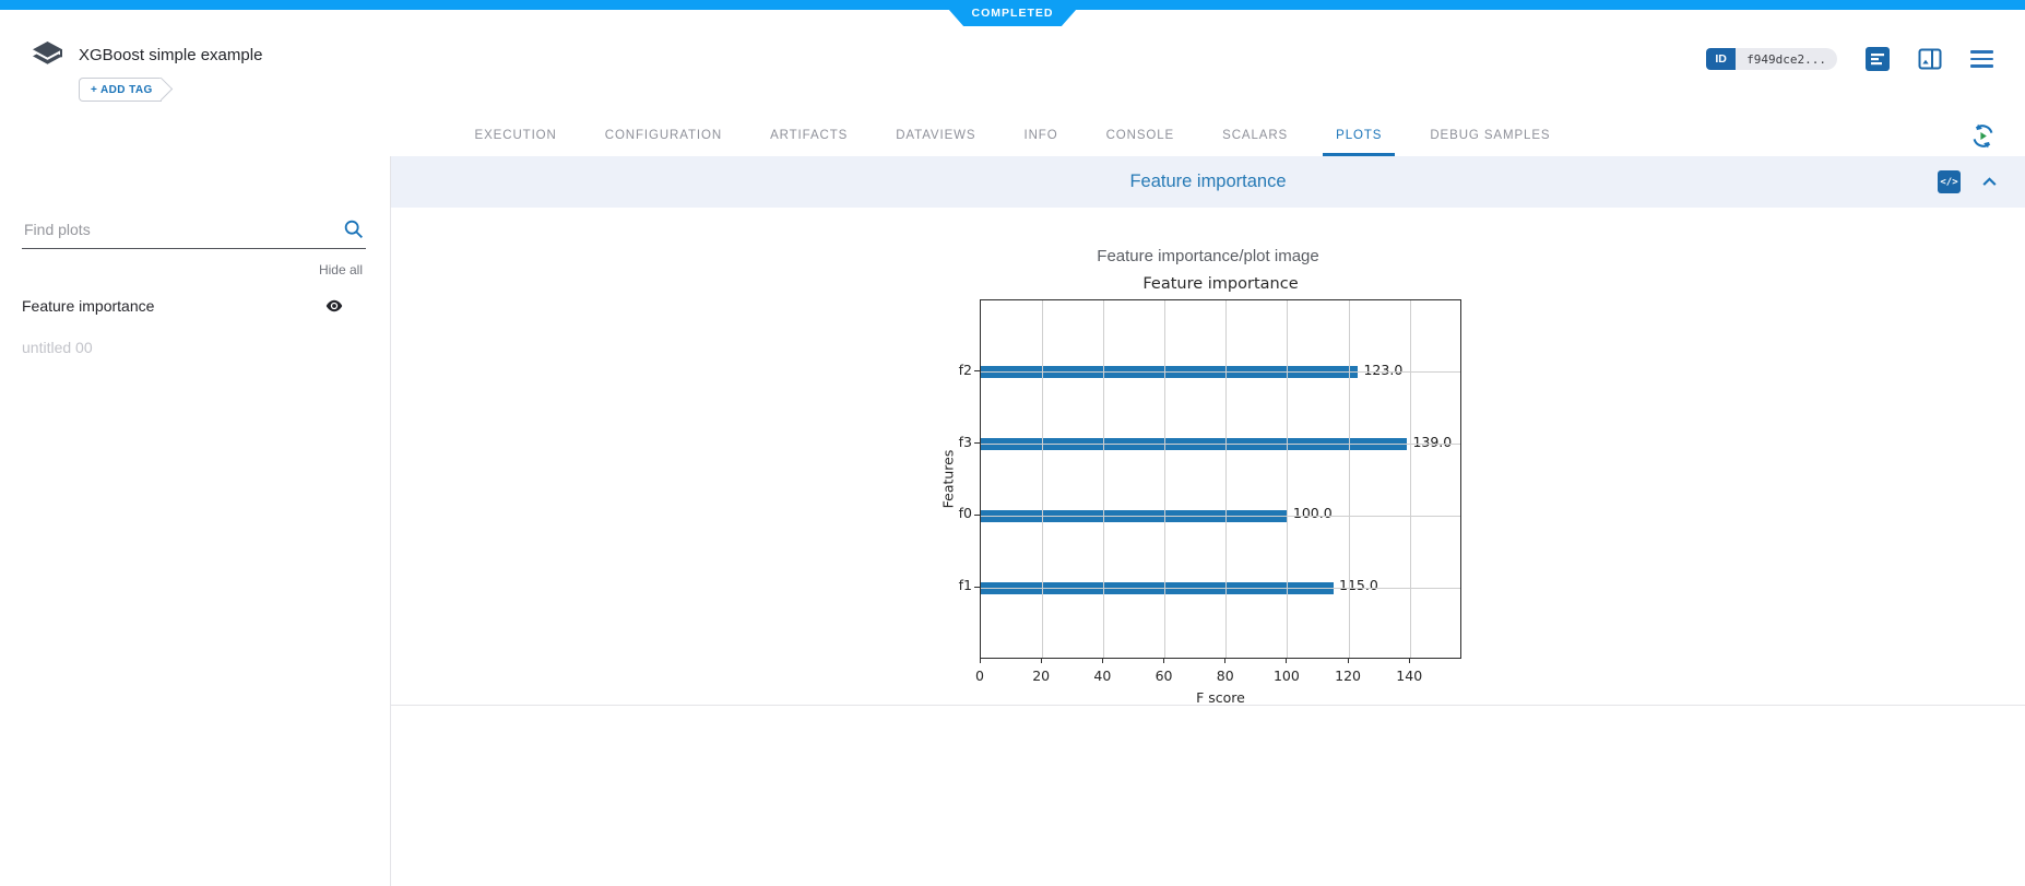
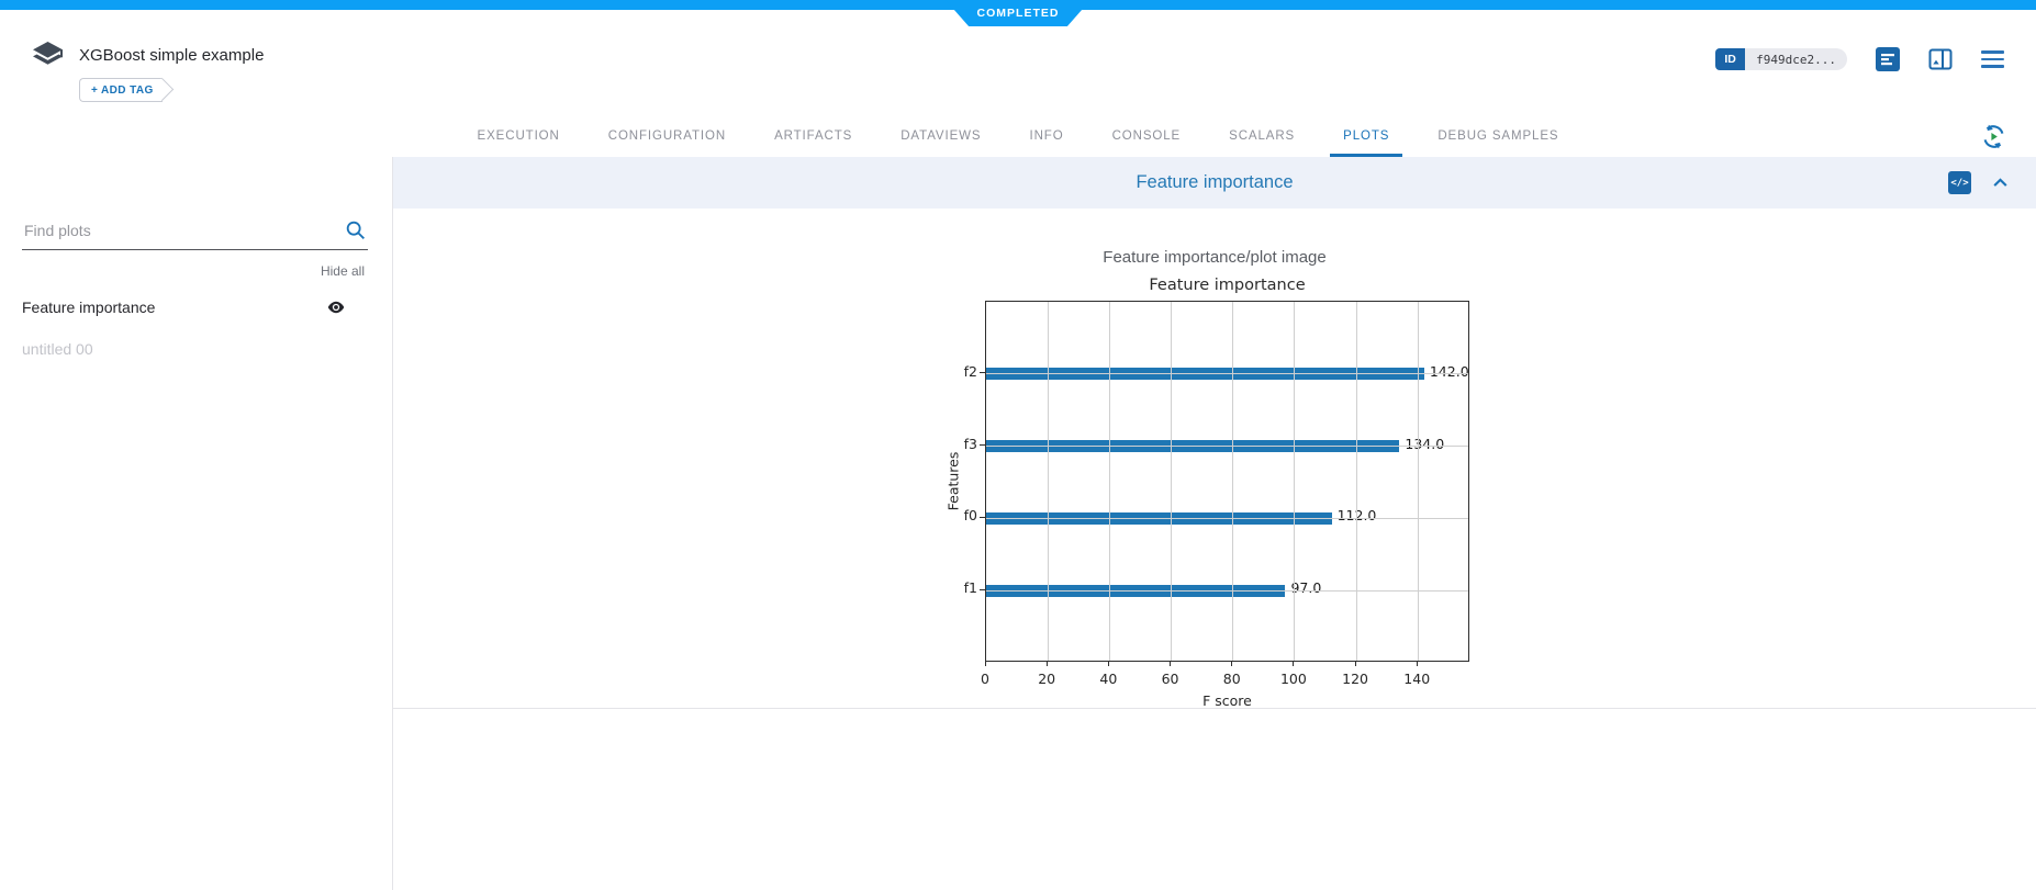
f2: 123.0 -> 142.0
f3: 139.0 -> 134.0
f0: 100.0 -> 112.0
f1: 115.0 -> 97.0
